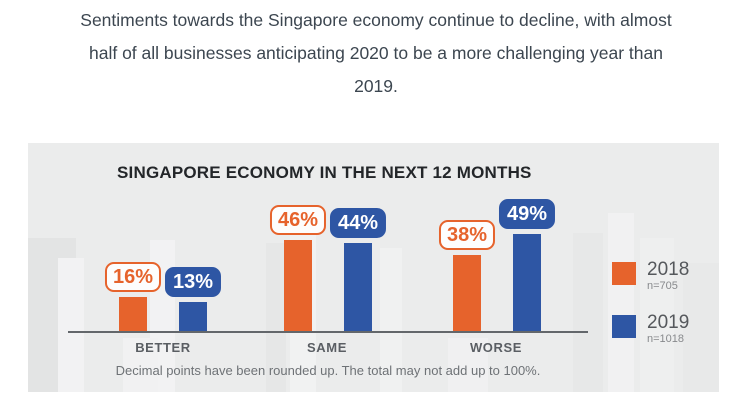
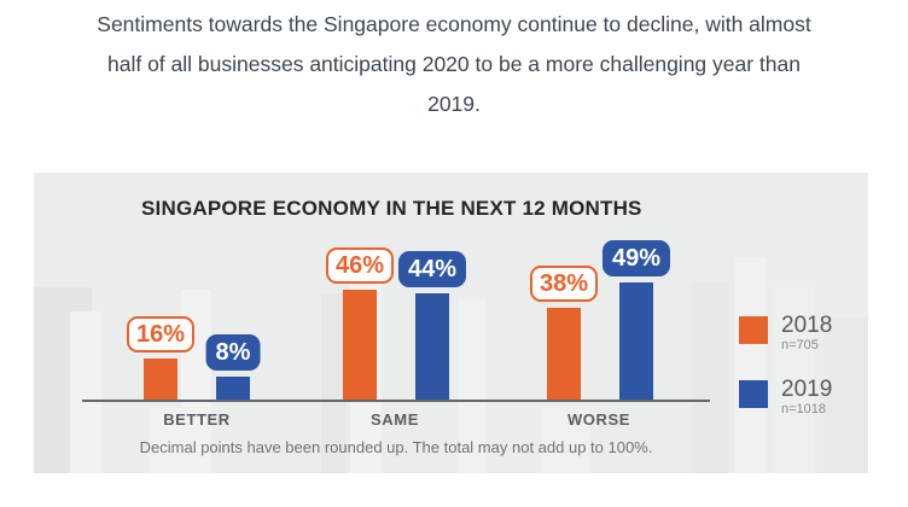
2019/BETTER: 13% -> 8%
